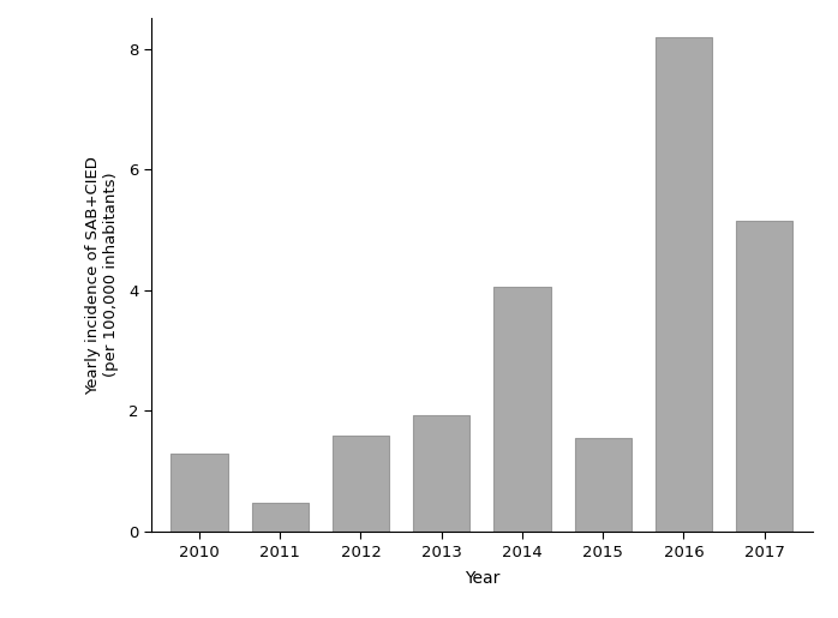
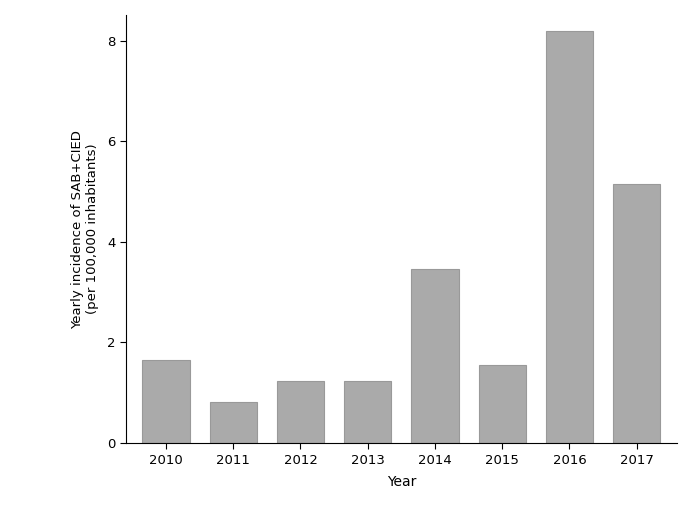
2010: 1.30 -> 1.65
2011: 0.48 -> 0.82
2012: 1.58 -> 1.23
2013: 1.92 -> 1.23
2014: 4.06 -> 3.45
